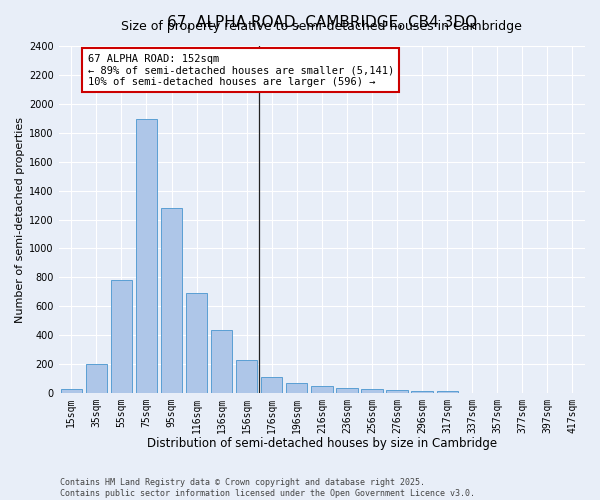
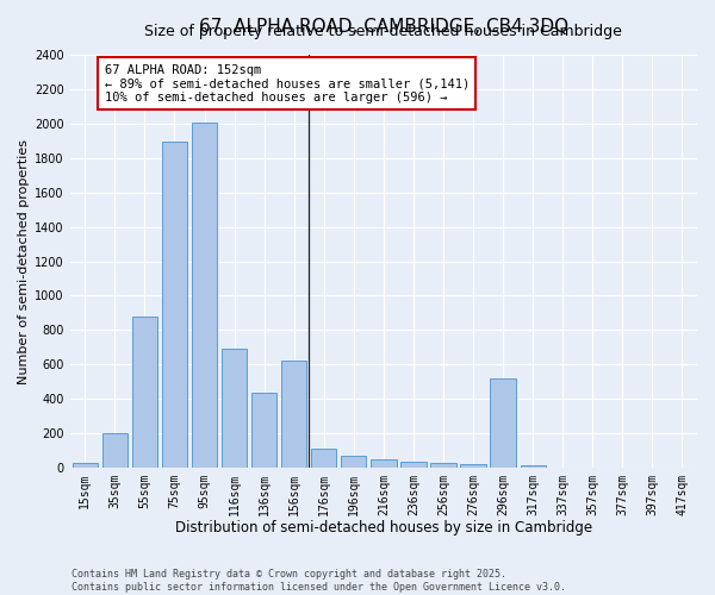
55sqm: 780 -> 880
95sqm: 1280 -> 2010
156sqm: 230 -> 620
296sqm: 20 -> 520
